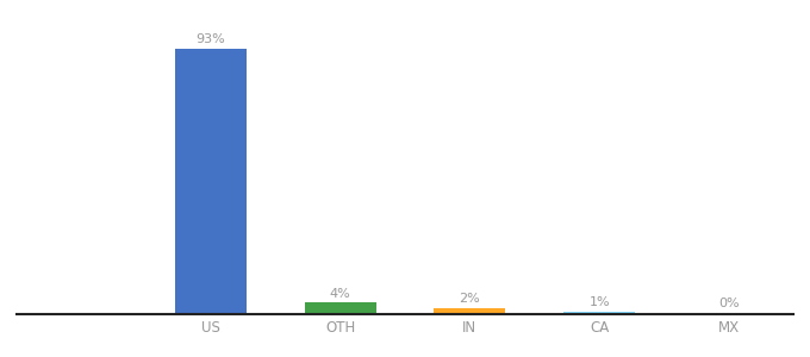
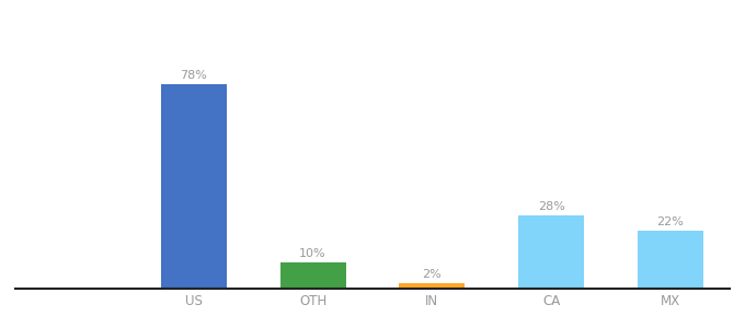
US: 93% -> 78%
OTH: 4% -> 10%
CA: 1% -> 28%
MX: 0% -> 22%
